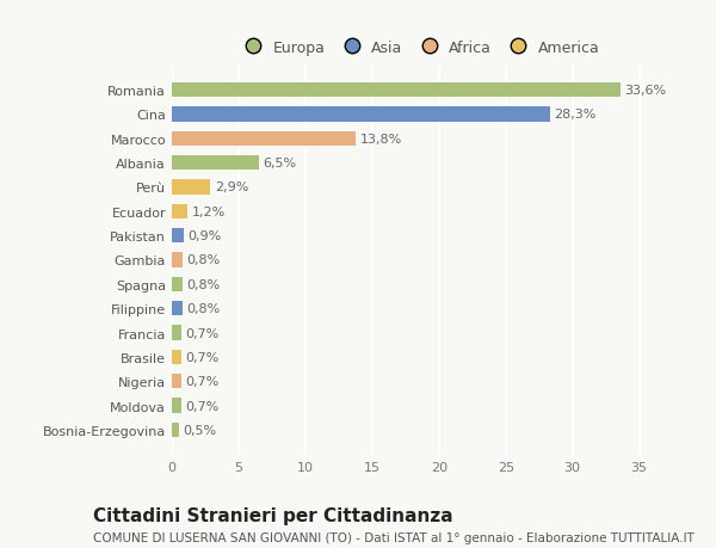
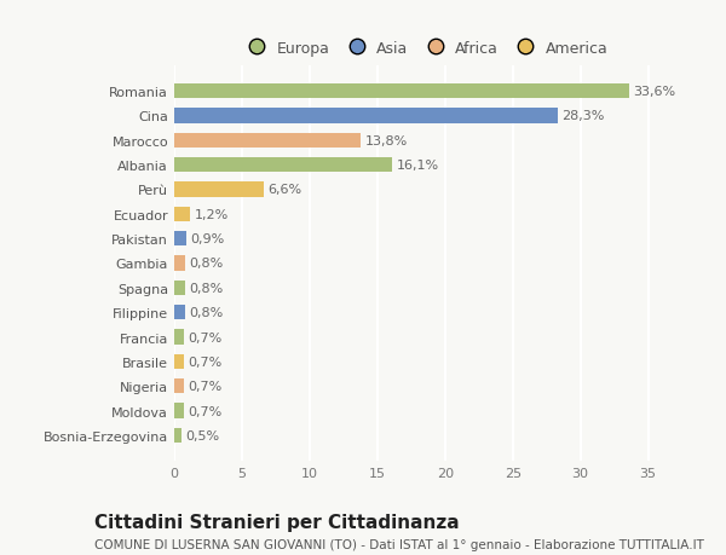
Albania: 6,5% -> 16,1%
Perù: 2,9% -> 6,6%
